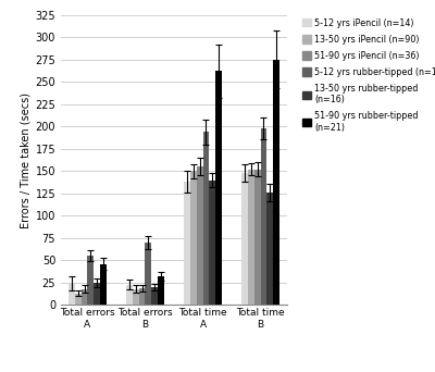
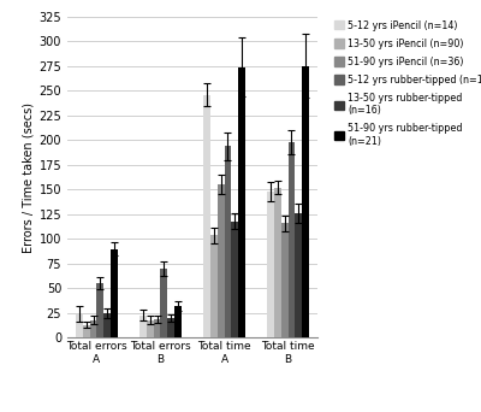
51-90 yrs rubber-tipped (n=21)/Total errors A: 46 -> 90
5-12 yrs iPencil (n=14)/Total time A: 138 -> 246
13-50 yrs iPencil (n=90)/Total time A: 150 -> 104
13-50 yrs rubber-tipped (n=16)/Total time A: 140 -> 118
51-90 yrs rubber-tipped (n=21)/Total time A: 262 -> 274
51-90 yrs iPencil (n=36)/Total time B: 152 -> 116
